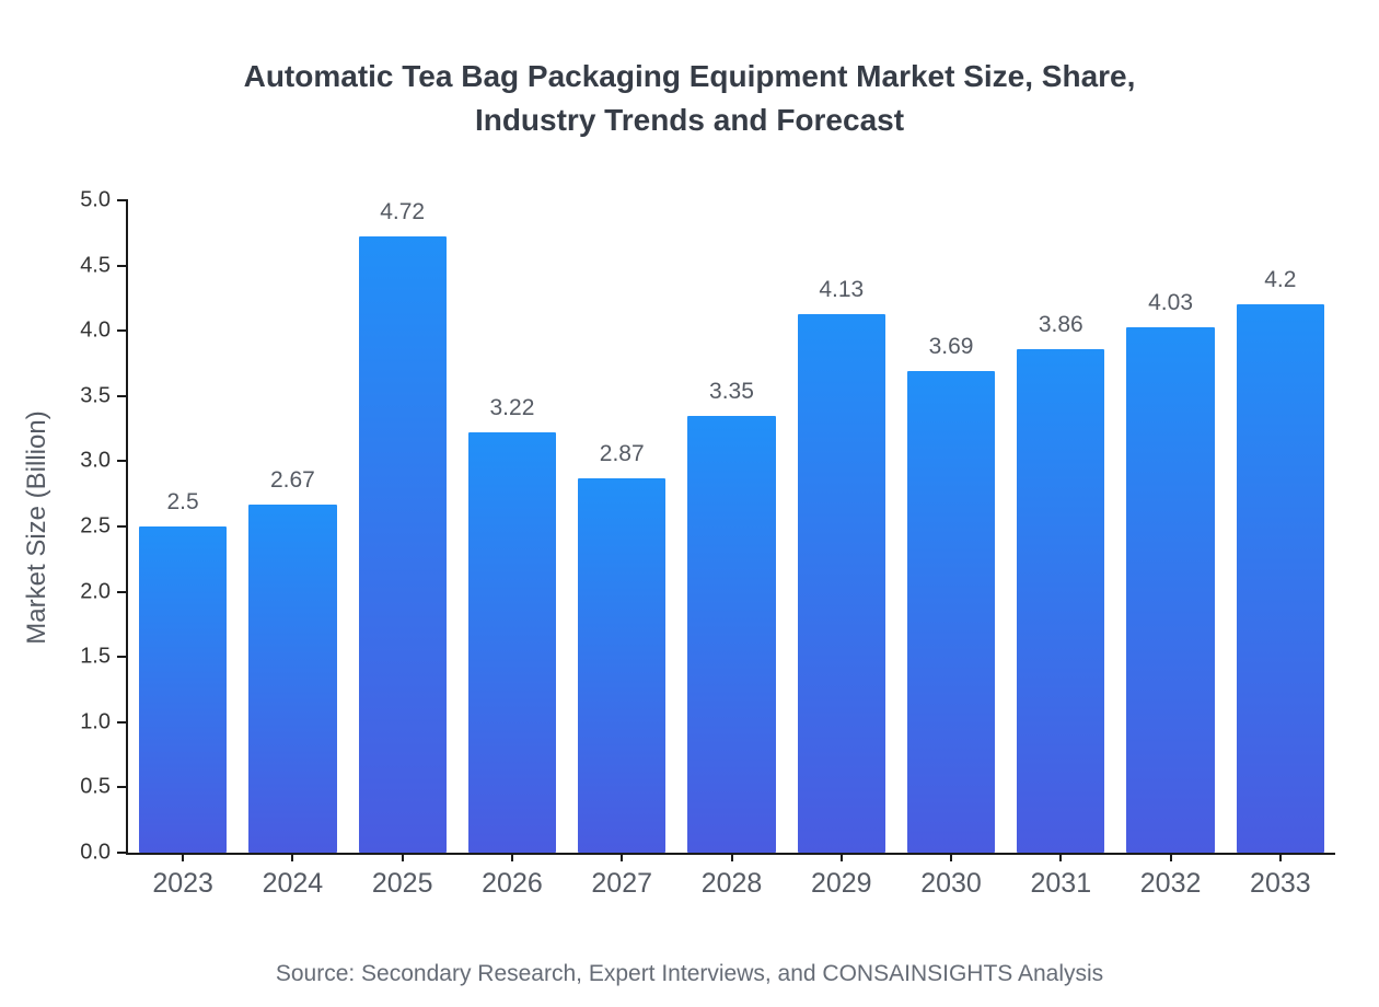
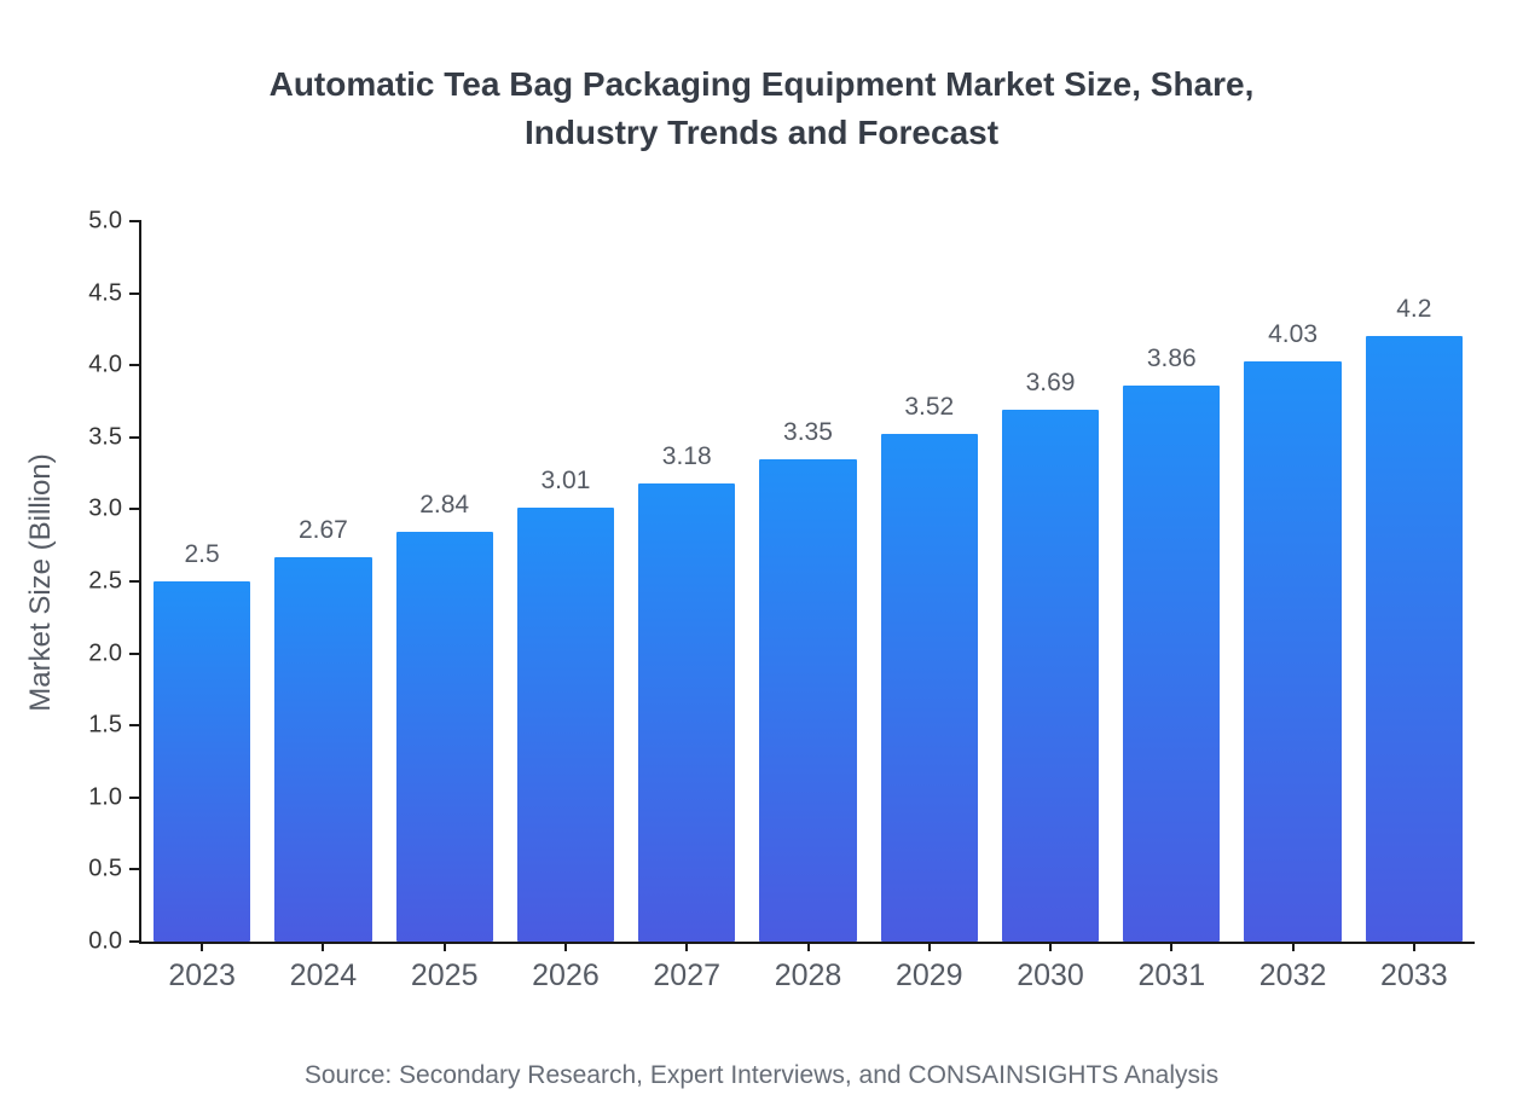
2025: 4.72 -> 2.84
2026: 3.22 -> 3.01
2027: 2.87 -> 3.18
2029: 4.13 -> 3.52
